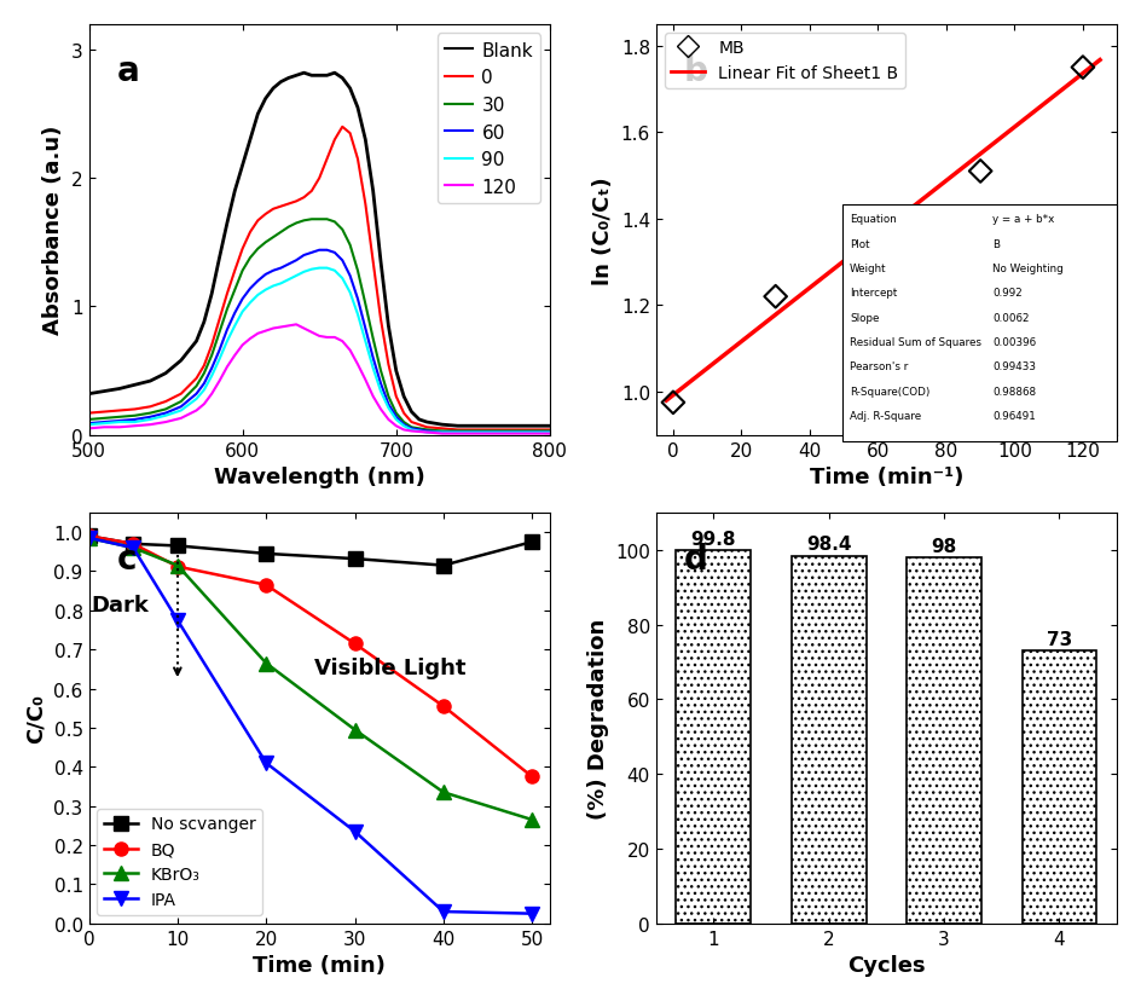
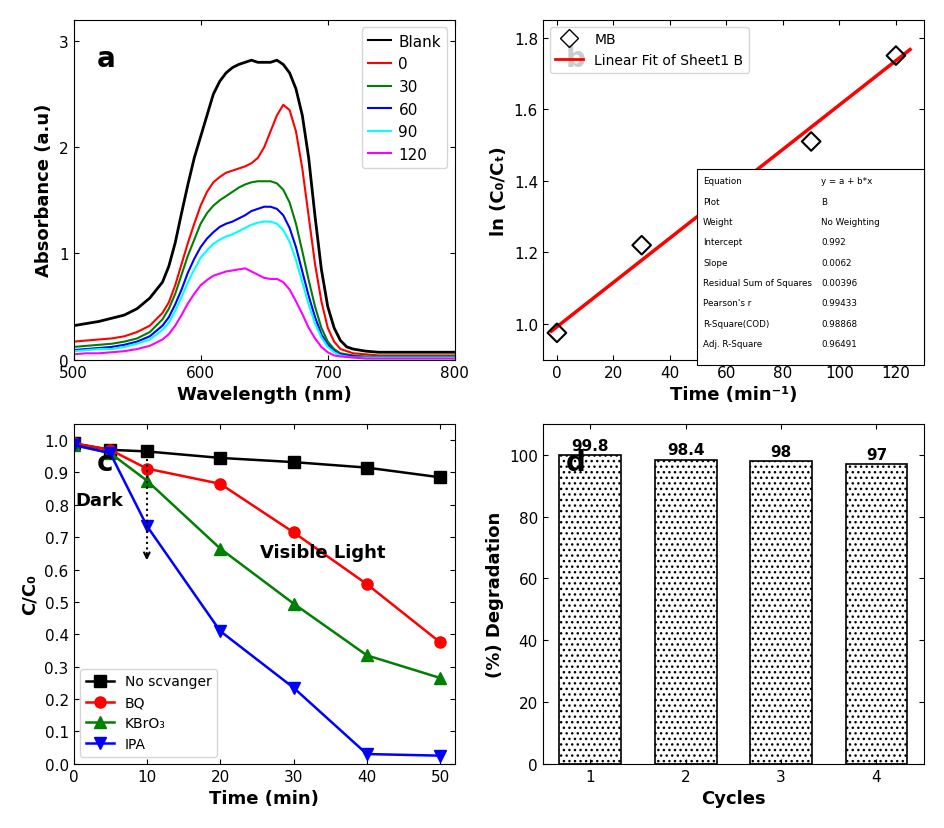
KBrO₃/10: 0.915 -> 0.875
IPA/10: 0.775 -> 0.735
No scvanger/50: 0.975 -> 0.885
4: 73 -> 97
